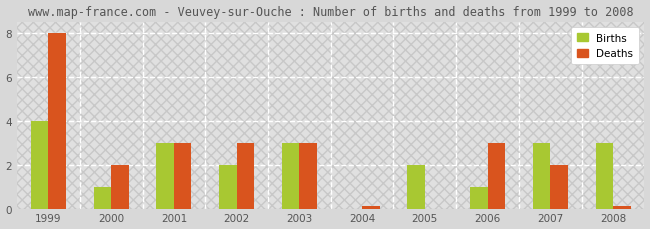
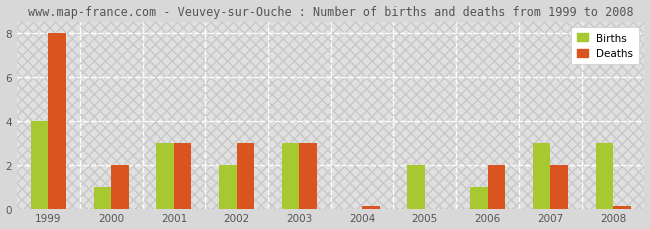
Deaths/2006: 3.0 -> 2.0
